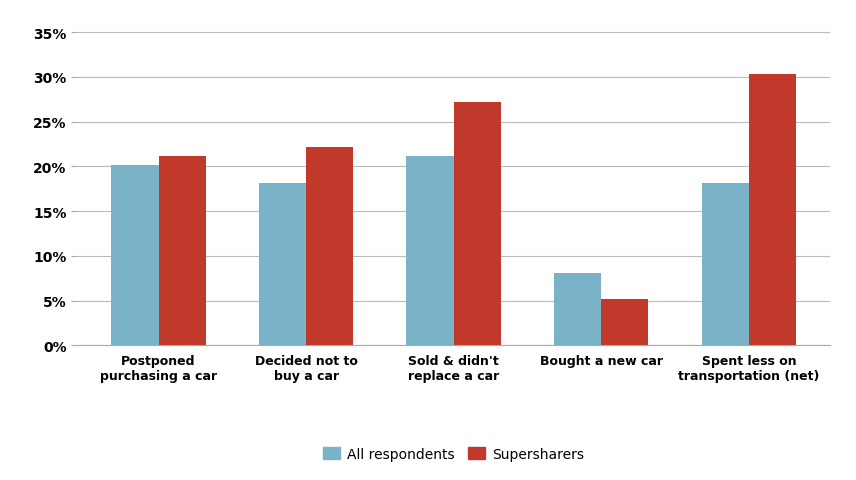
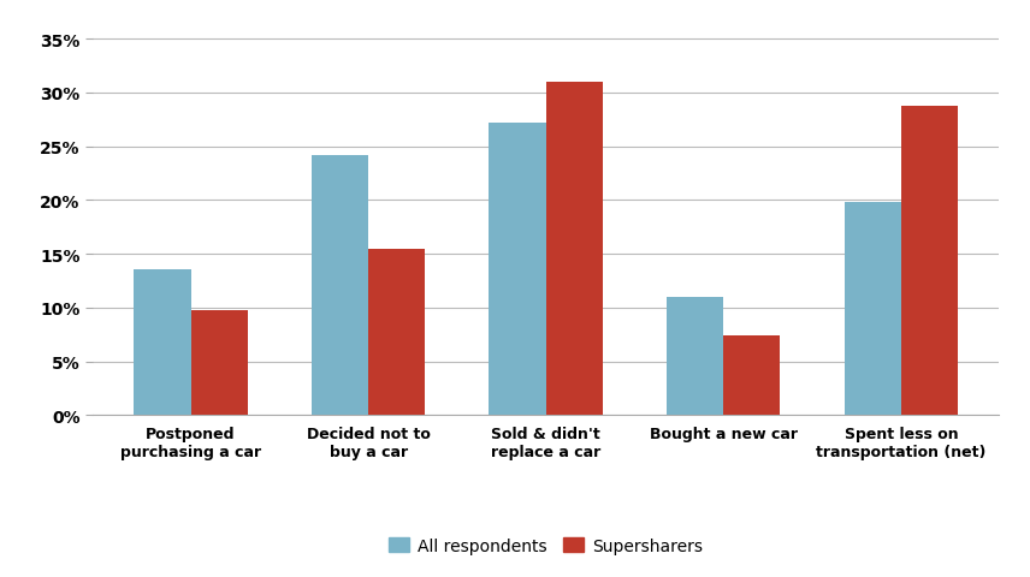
All respondents/Postponed purchasing a car: 20.1% -> 13.6%
Supersharers/Postponed purchasing a car: 21.2% -> 9.8%
All respondents/Decided not to buy a car: 18.1% -> 24.2%
Supersharers/Decided not to buy a car: 22.2% -> 15.4%
All respondents/Sold & didn't replace a car: 21.2% -> 27.2%
Supersharers/Sold & didn't replace a car: 27.2% -> 31.0%
All respondents/Bought a new car: 8.1% -> 11.0%
Supersharers/Bought a new car: 5.2% -> 7.4%
All respondents/Spent less on transportation (net): 18.1% -> 19.8%
Supersharers/Spent less on transportation (net): 30.3% -> 28.8%
